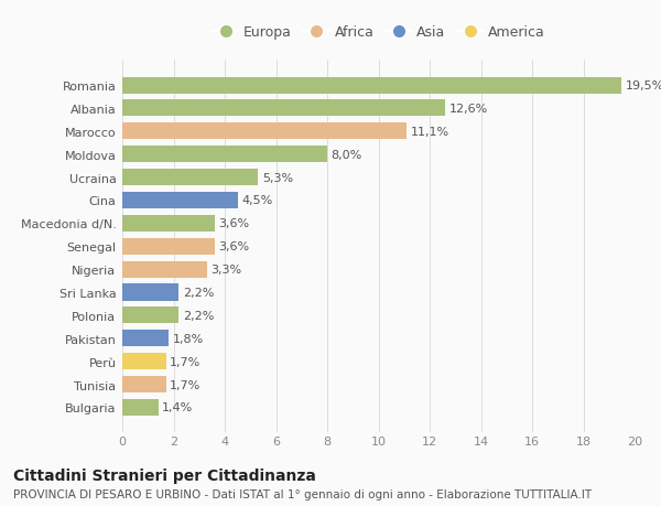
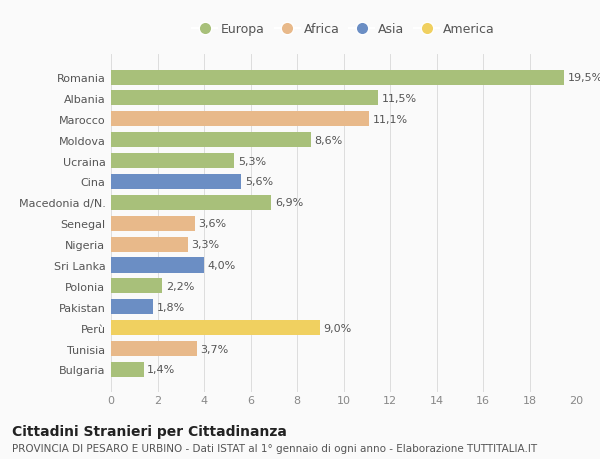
Albania: 12,6% -> 11,5%
Moldova: 8,0% -> 8,6%
Cina: 4,5% -> 5,6%
Macedonia d/N.: 3,6% -> 6,9%
Sri Lanka: 2,2% -> 4,0%
Perù: 1,7% -> 9,0%
Tunisia: 1,7% -> 3,7%
